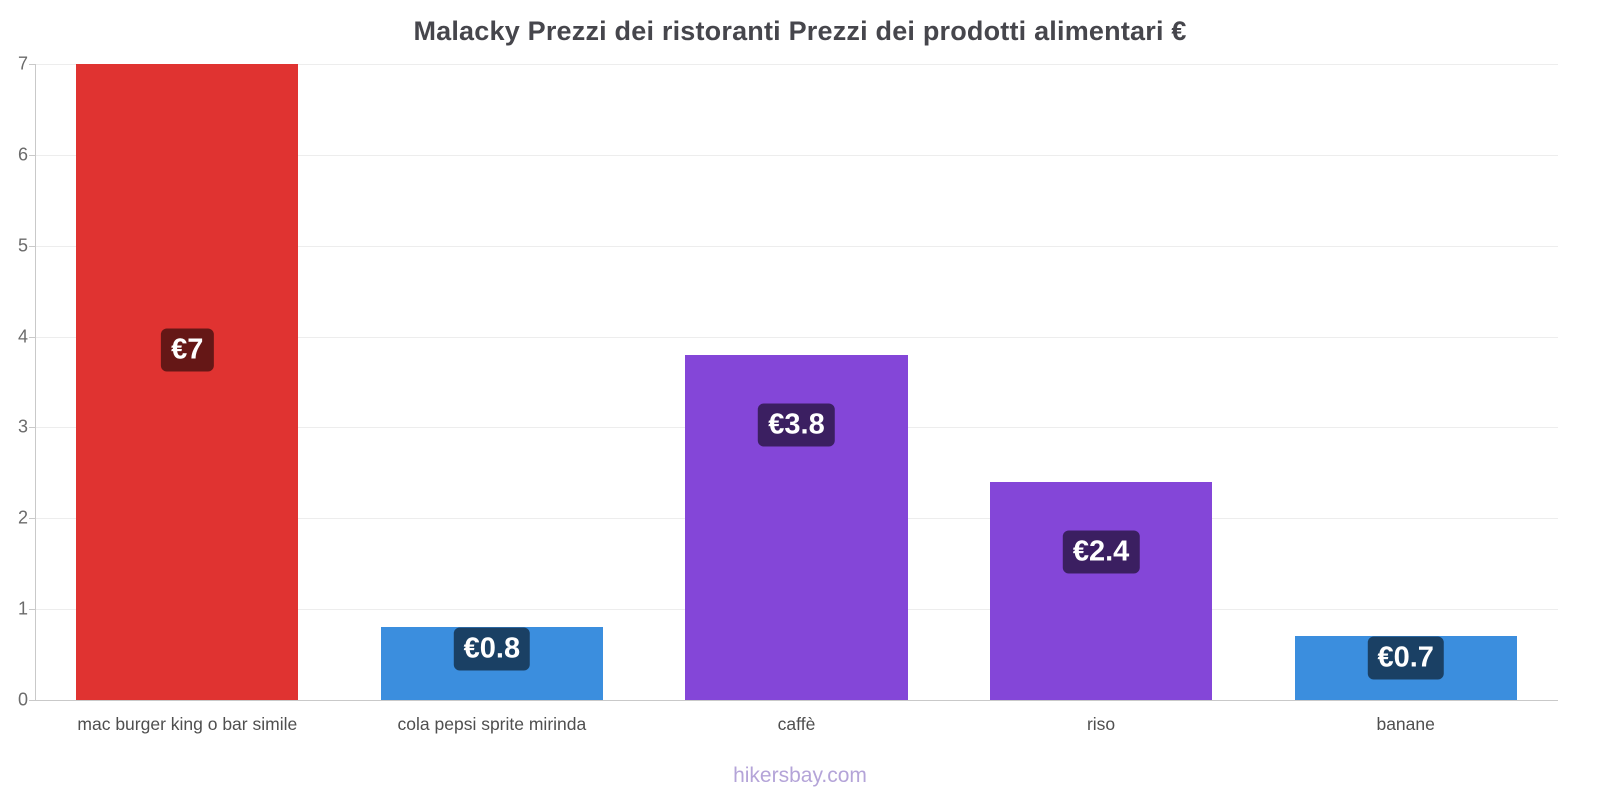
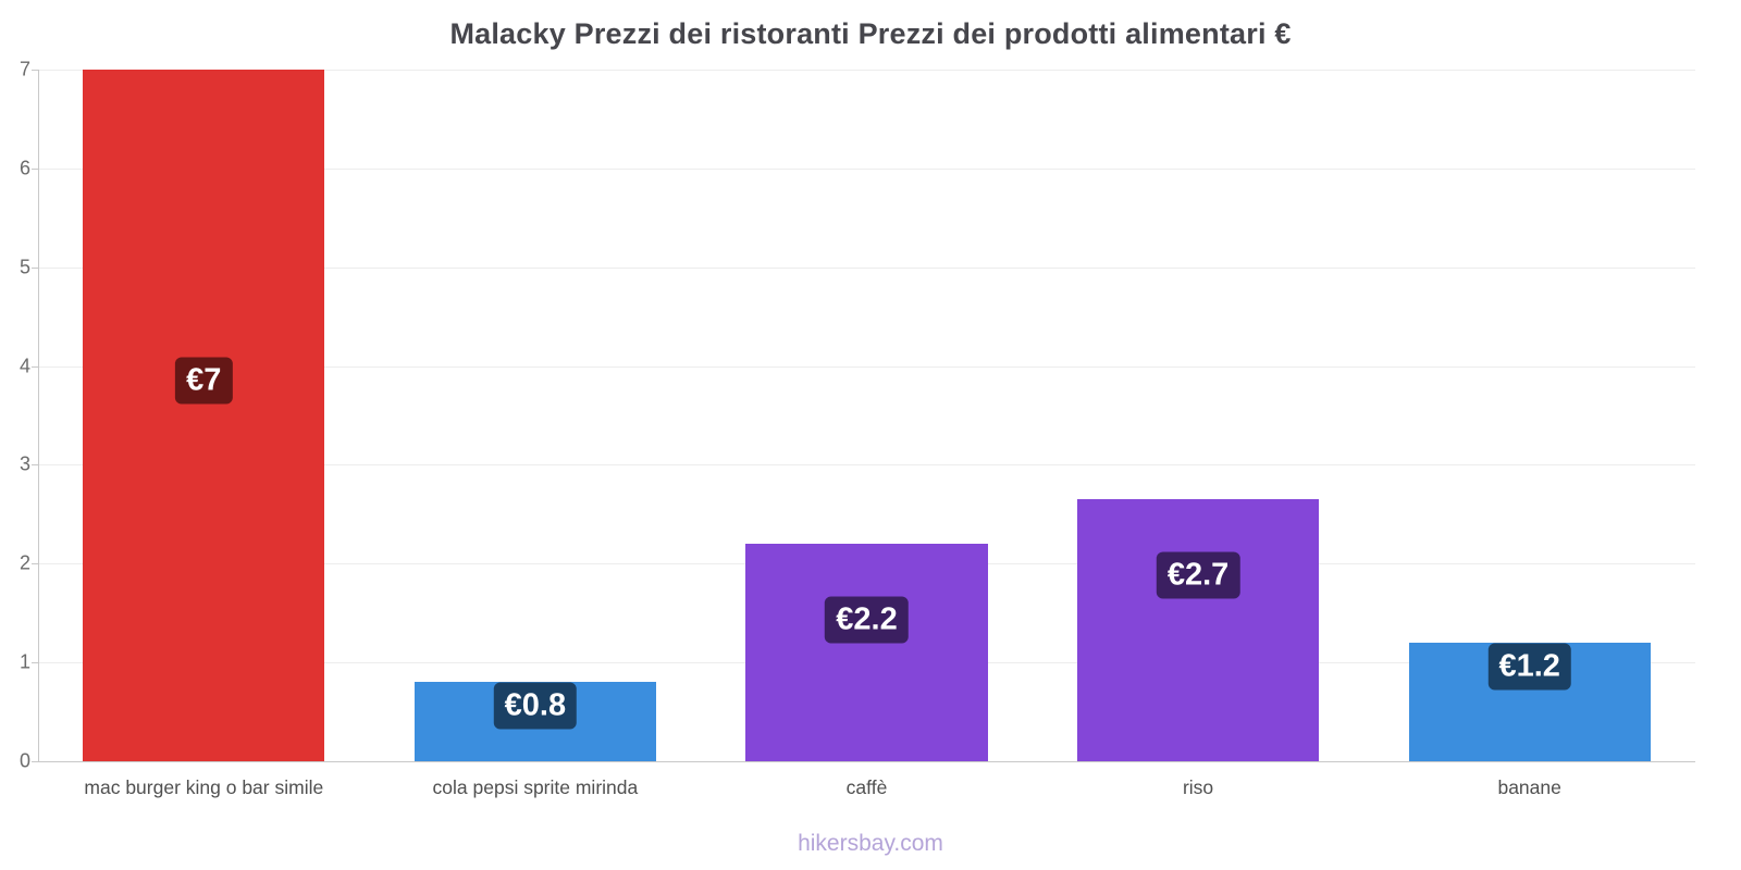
caffè: €3.8 -> €2.2
riso: €2.4 -> €2.7
banane: €0.7 -> €1.2
